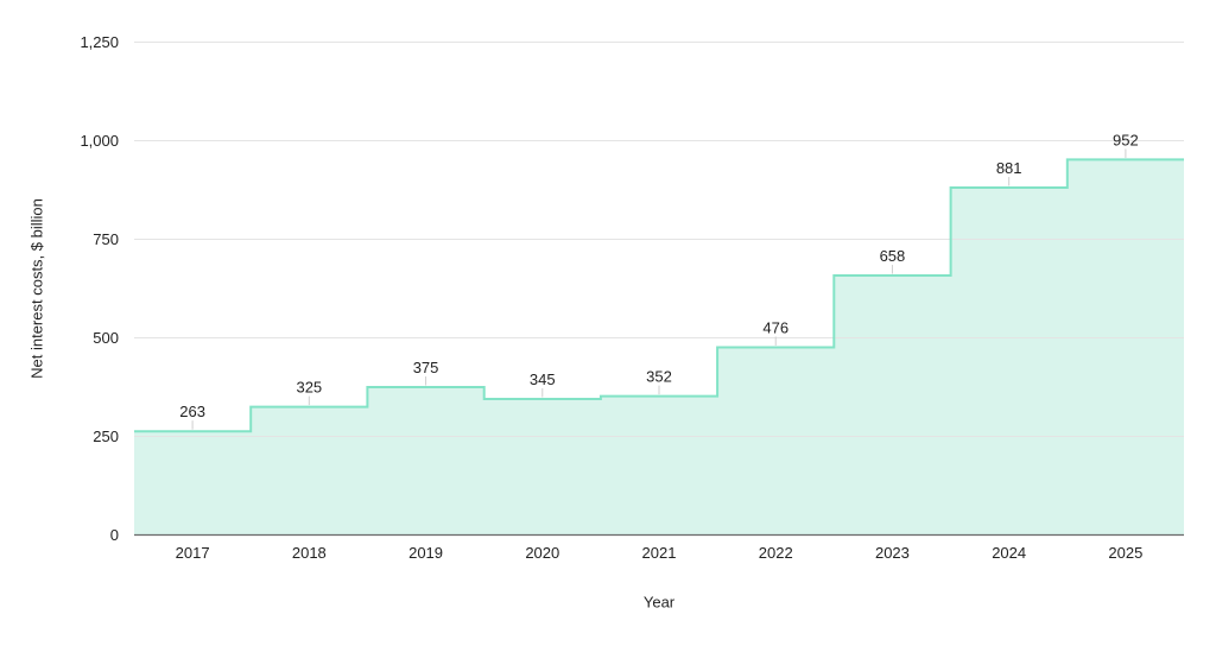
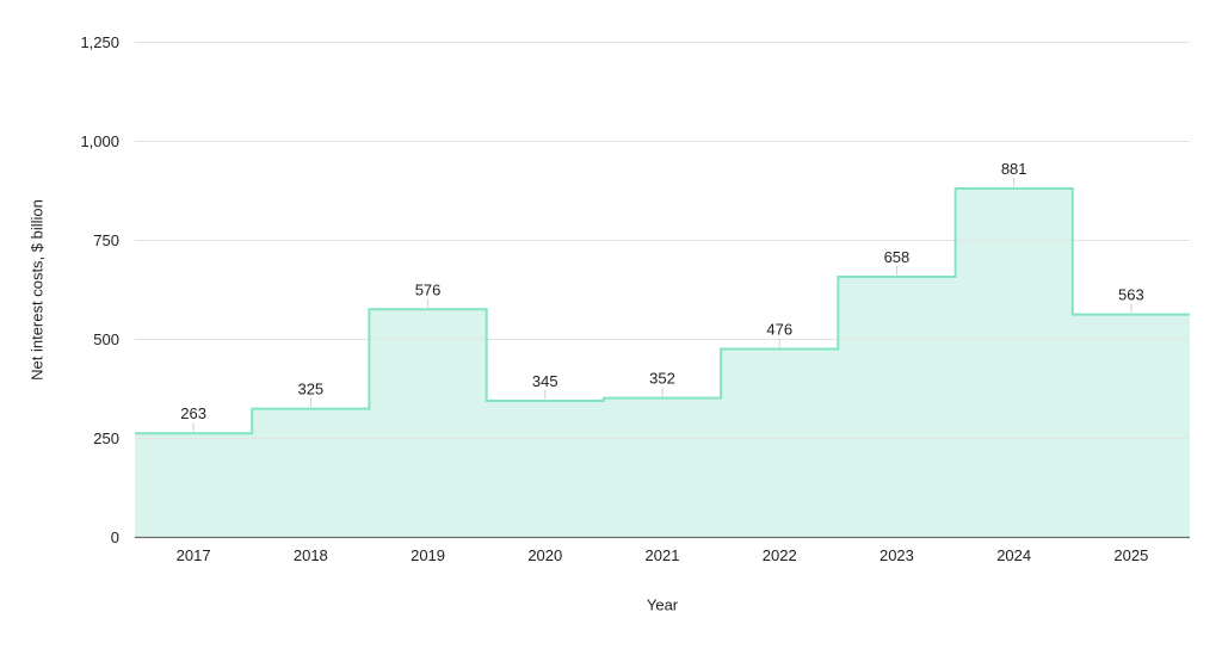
2019: 375 -> 576
2025: 952 -> 563
